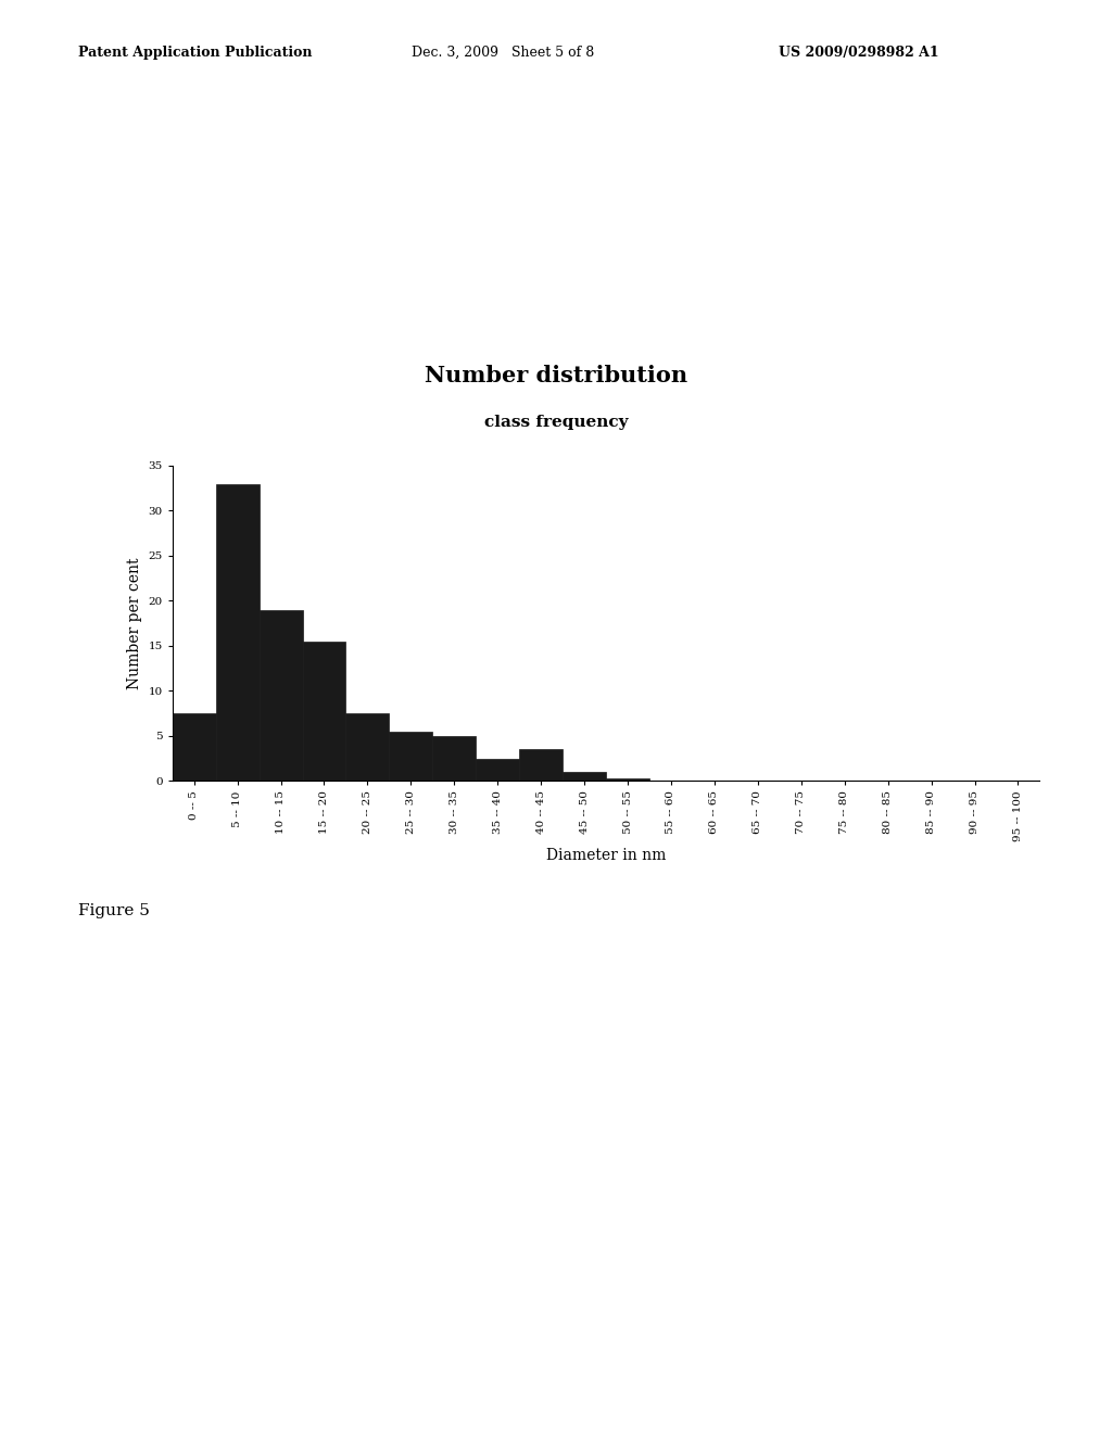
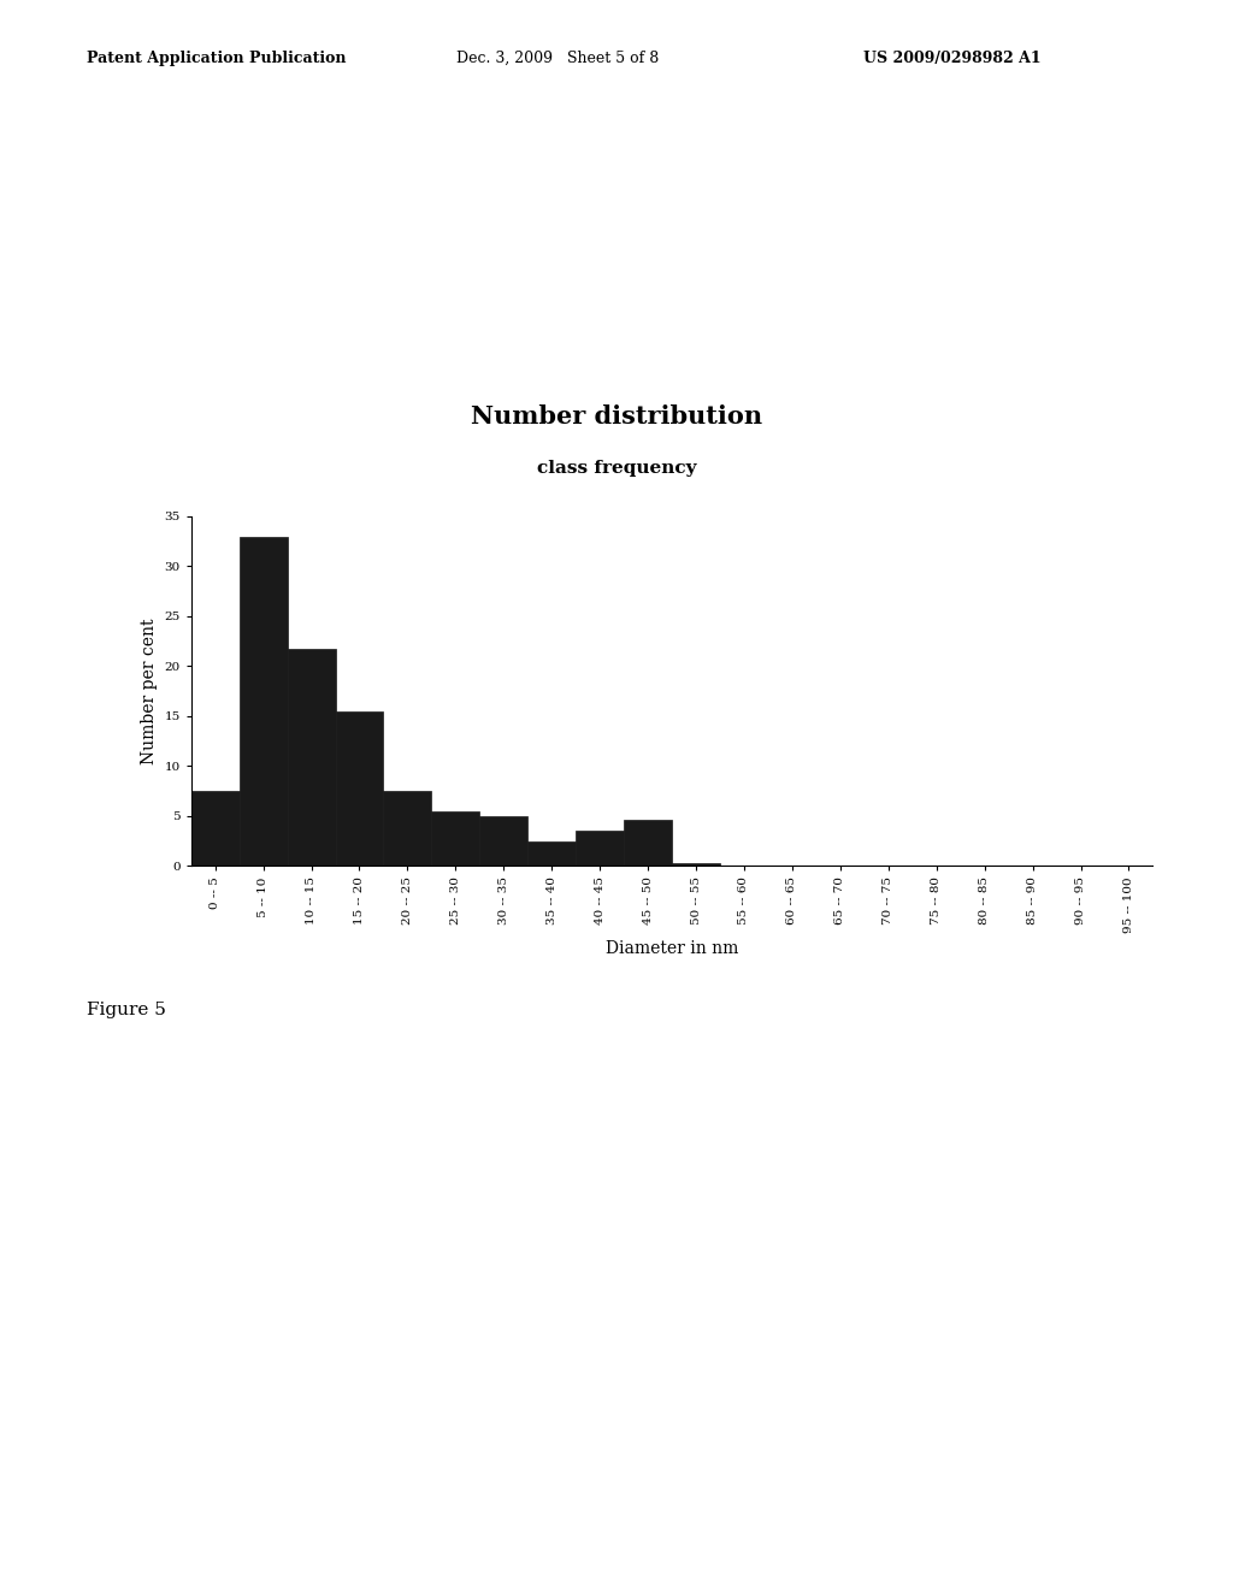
10 -- 15: 19.0 -> 21.8
45 -- 50: 1.0 -> 4.6
